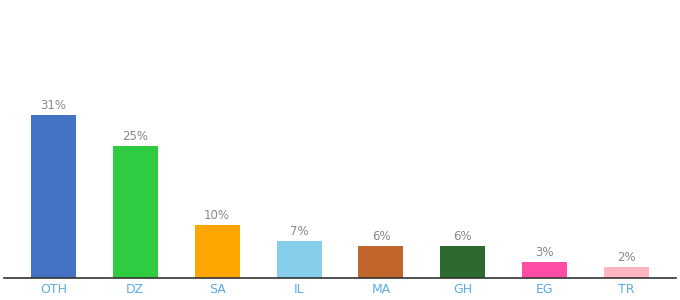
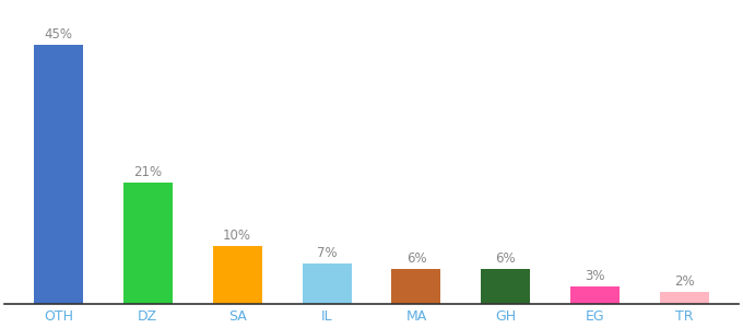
OTH: 31% -> 45%
DZ: 25% -> 21%
